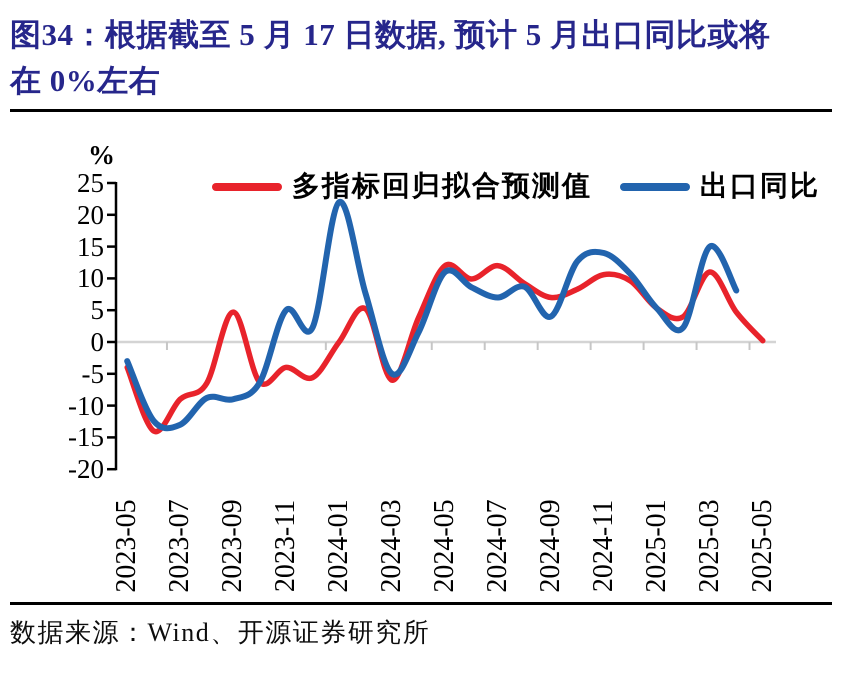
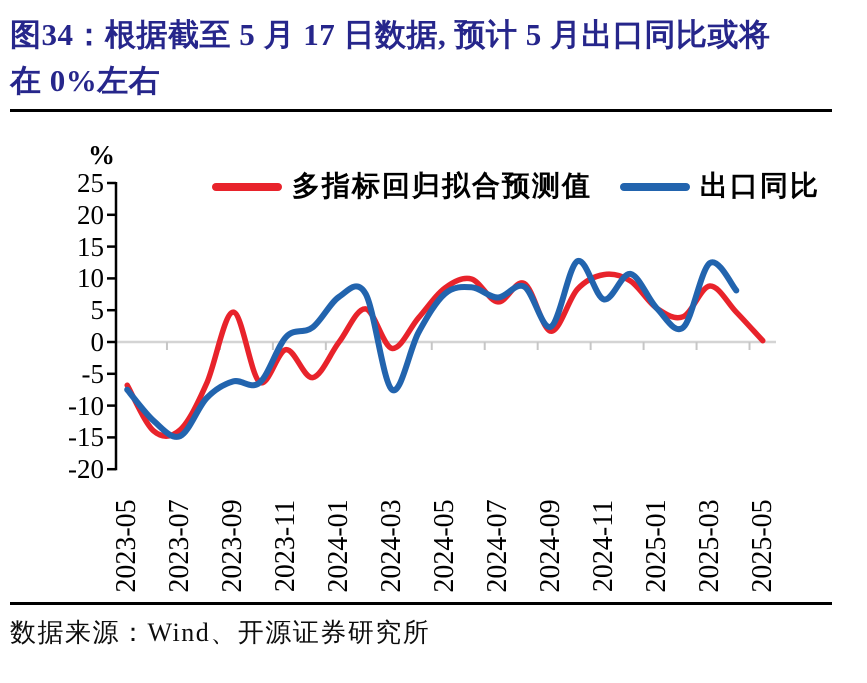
多指标回归拟合预测值/2023-05: -4 -> -7
出口同比/2023-05: -3 -> -8
多指标回归拟合预测值/2023-07: -9 -> -14
出口同比/2023-07: -13 -> -15
出口同比/2023-09: -9 -> -6
多指标回归拟合预测值/2023-11: -4 -> -1
出口同比/2023-11: 5 -> 1
出口同比/2024-01: 22 -> 7
多指标回归拟合预测值/2024-03: -6 -> -1
出口同比/2024-03: -5 -> -8
多指标回归拟合预测值/2024-05: 12 -> 8
出口同比/2024-05: 11 -> 8
多指标回归拟合预测值/2024-07: 12 -> 6
多指标回归拟合预测值/2024-09: 7 -> 2
出口同比/2024-09: 4 -> 2
出口同比/2024-11: 14 -> 7
多指标回归拟合预测值/2025-03: 11 -> 9
出口同比/2025-03: 15 -> 12
